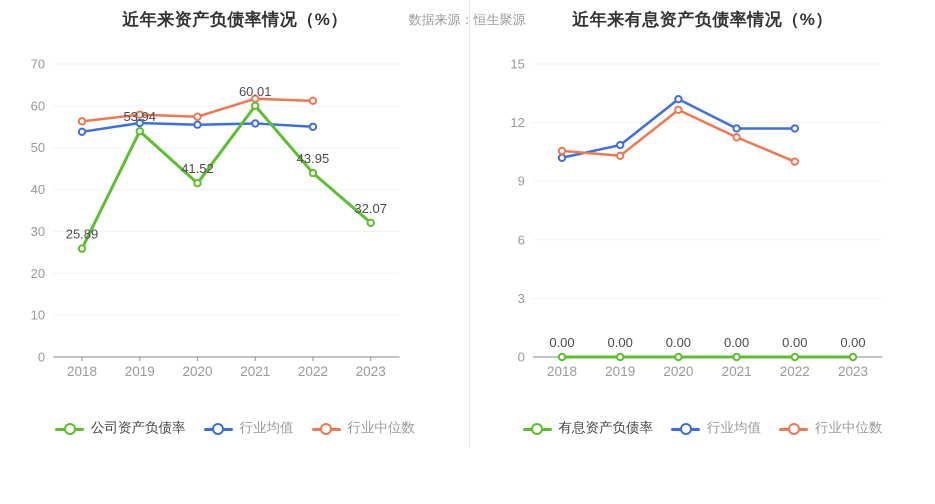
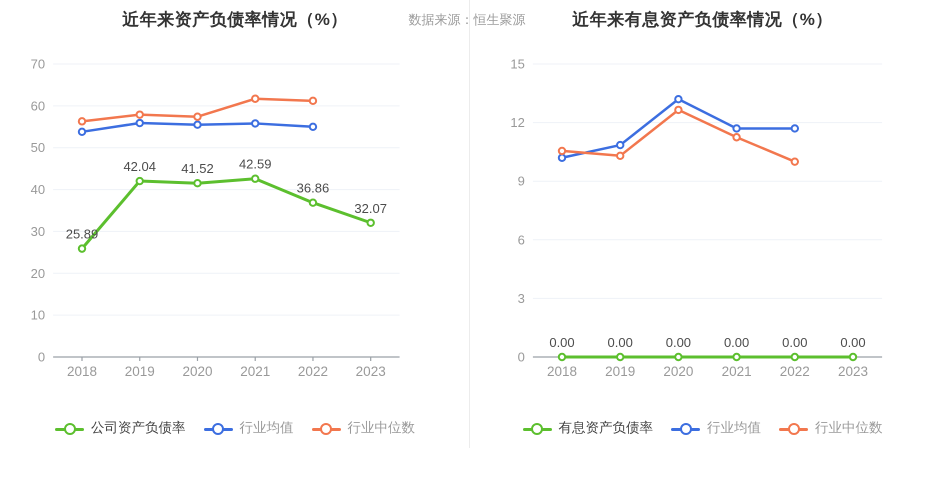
近年来资产负债率情况（%）/公司资产负债率/2019: 53.94 -> 42.04
近年来资产负债率情况（%）/公司资产负债率/2021: 60.01 -> 42.59
近年来资产负债率情况（%）/公司资产负债率/2022: 43.95 -> 36.86
